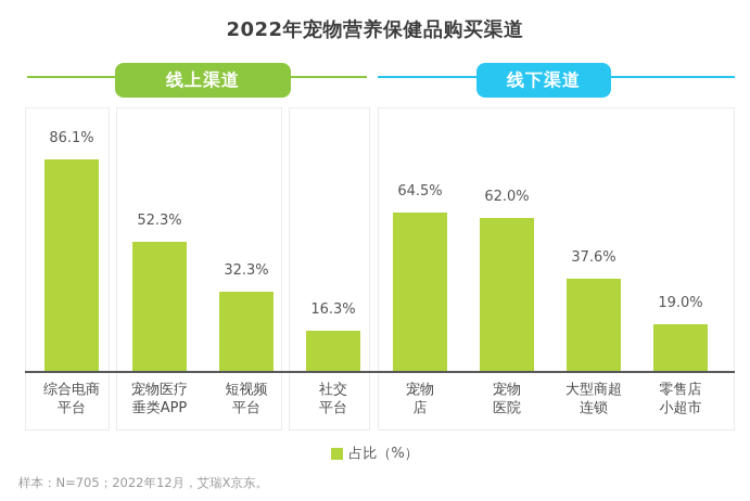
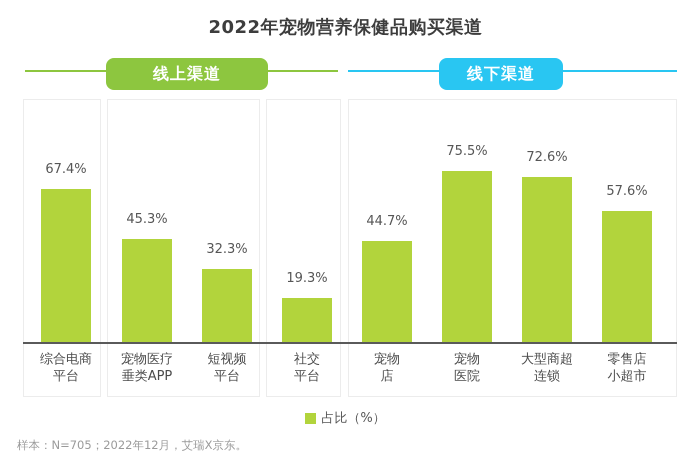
综合电商平台: 86.1% -> 67.4%
宠物医疗垂类APP: 52.3% -> 45.3%
社交平台: 16.3% -> 19.3%
宠物店: 64.5% -> 44.7%
宠物医院: 62.0% -> 75.5%
大型商超连锁: 37.6% -> 72.6%
零售店小超市: 19.0% -> 57.6%
